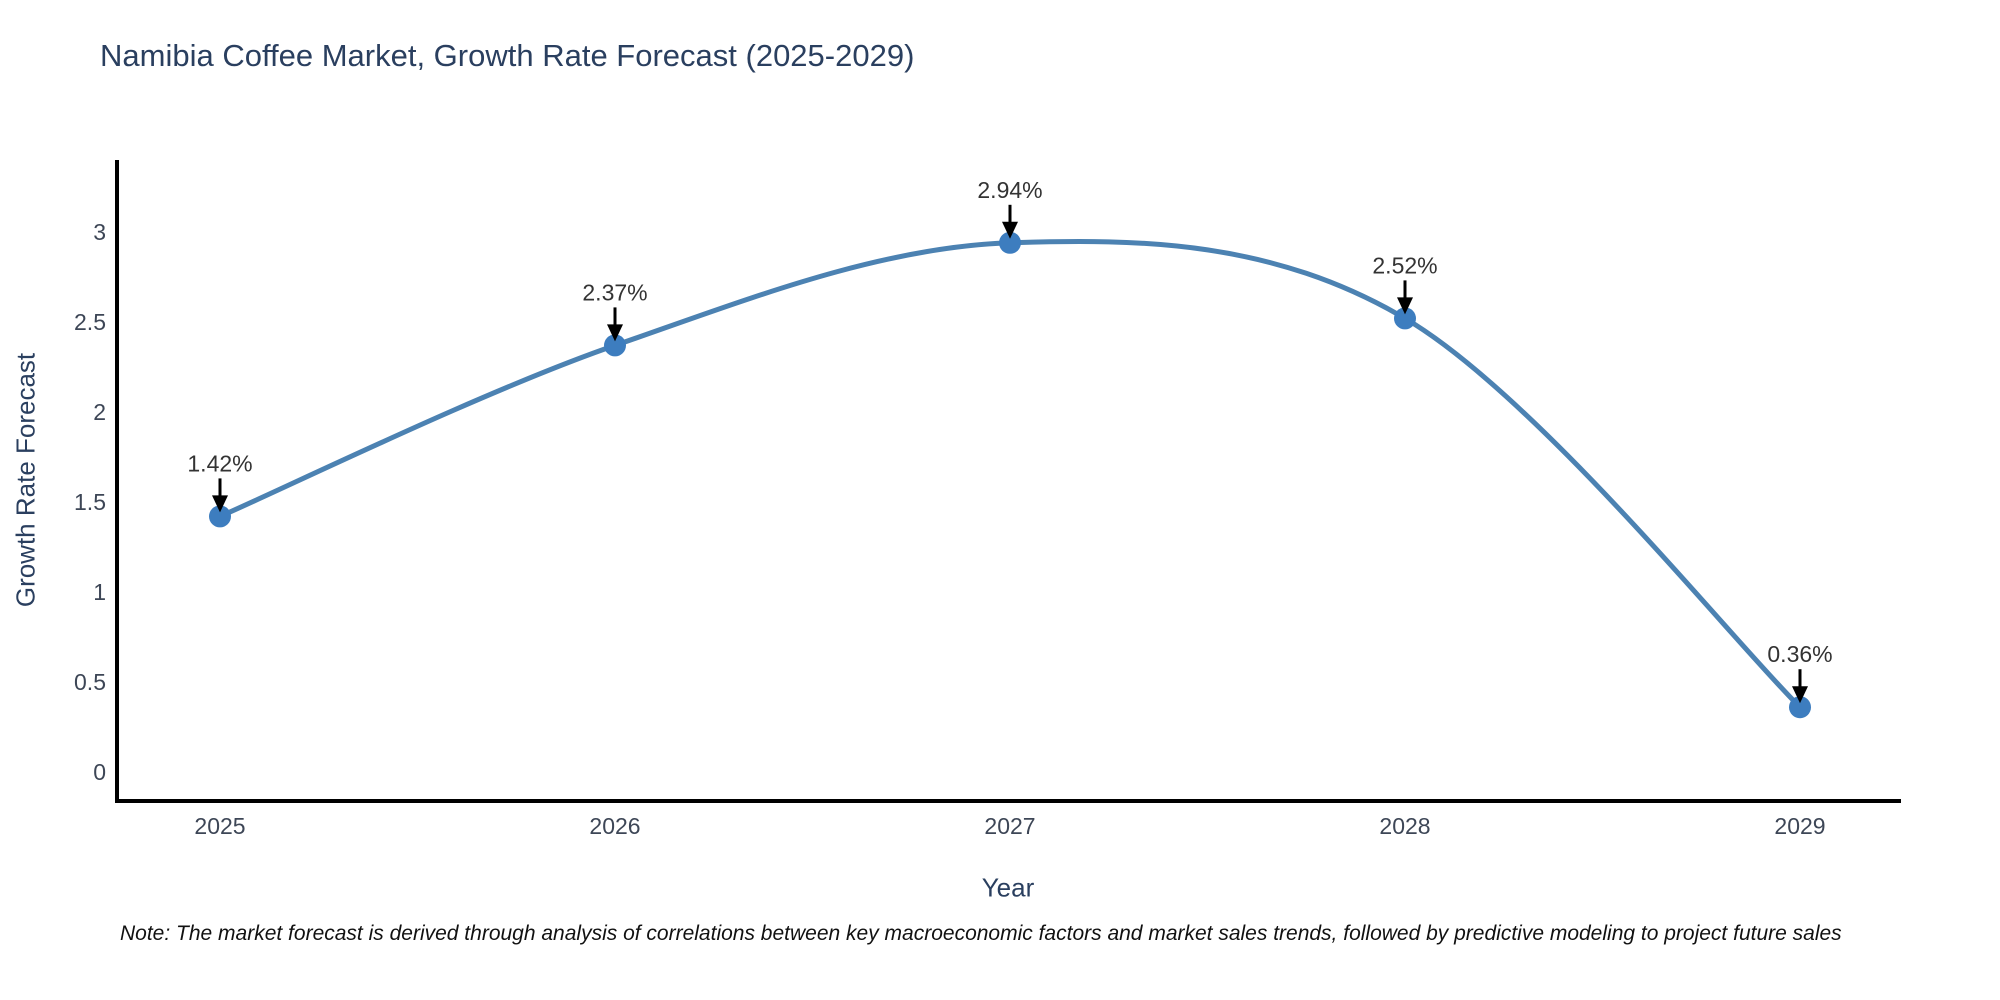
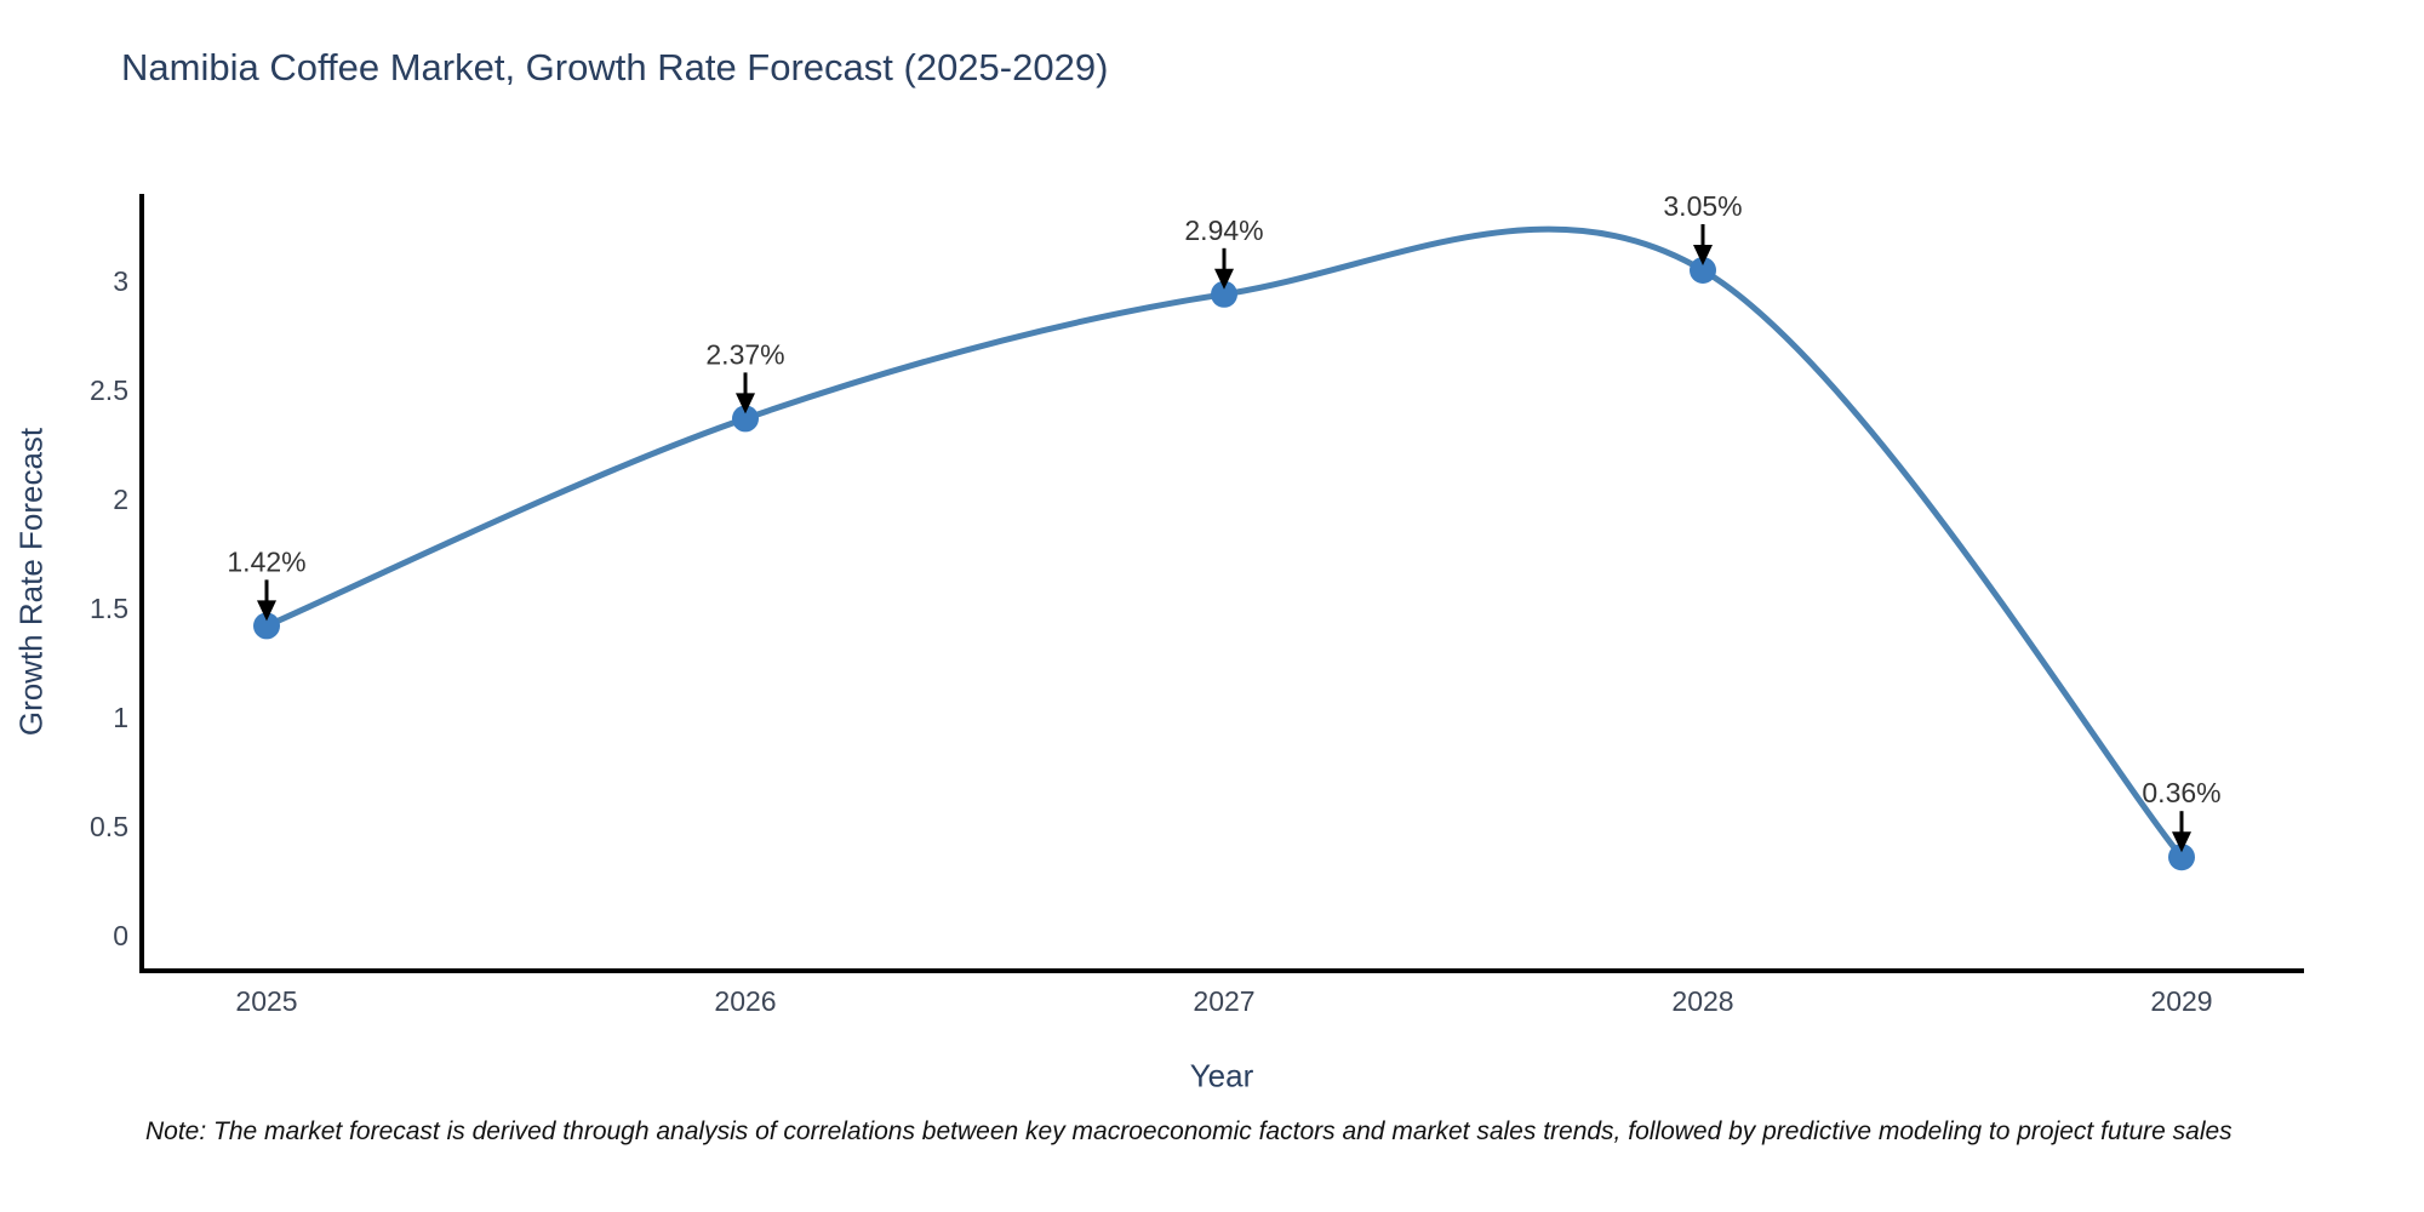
2028: 2.52% -> 3.05%
